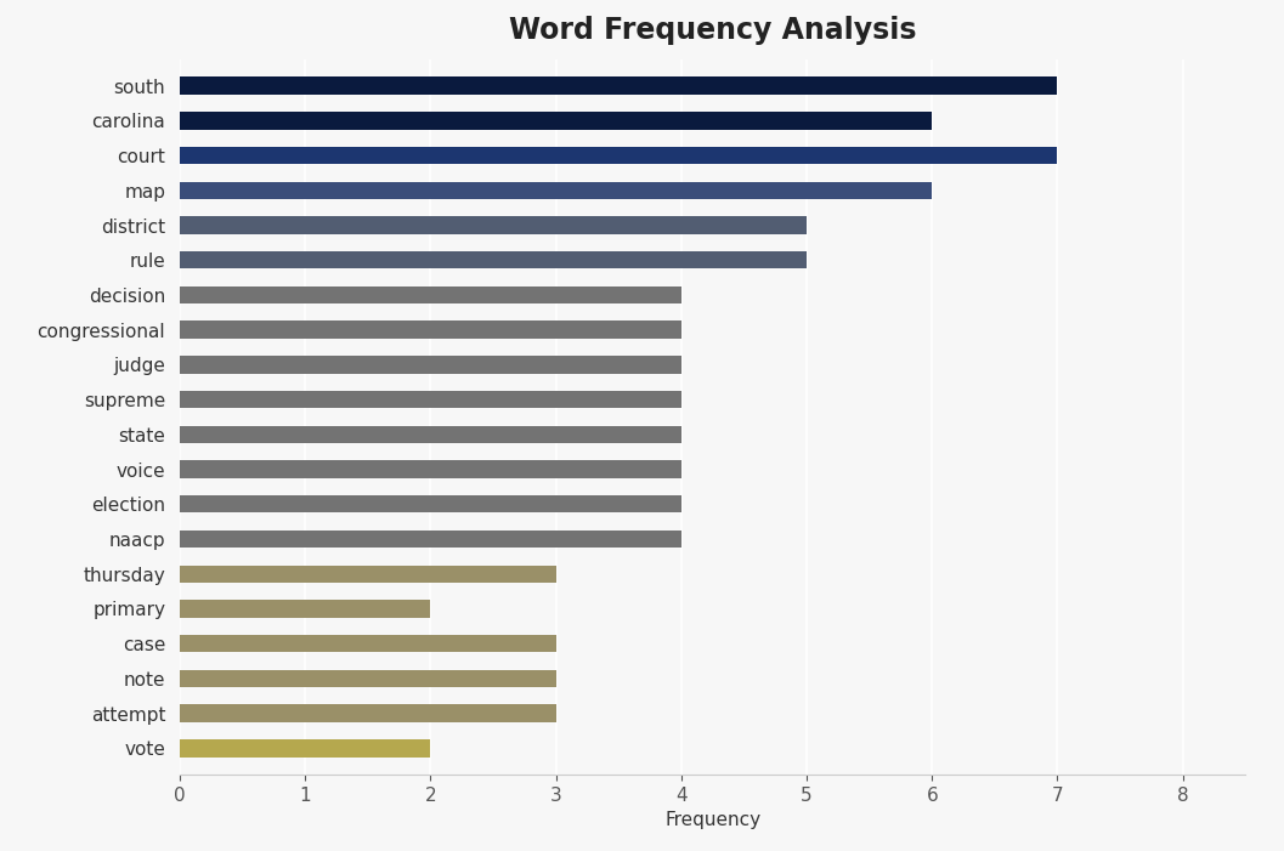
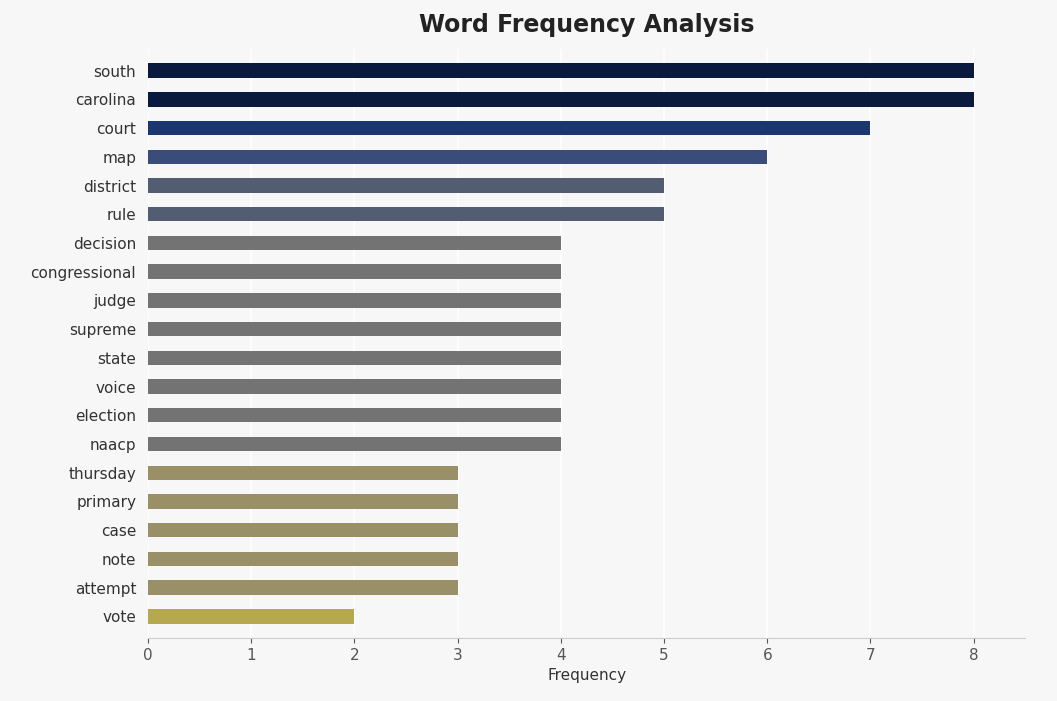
south: 7 -> 8
carolina: 6 -> 8
primary: 2 -> 3
